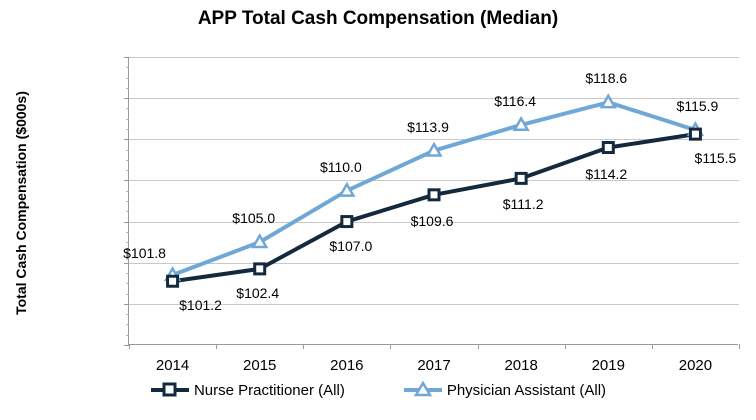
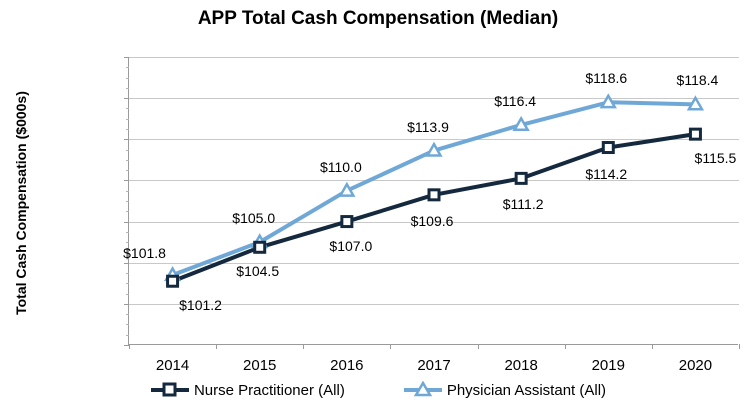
Nurse Practitioner (All)/2015: $102.4 -> $104.5
Physician Assistant (All)/2020: $115.9 -> $118.4
